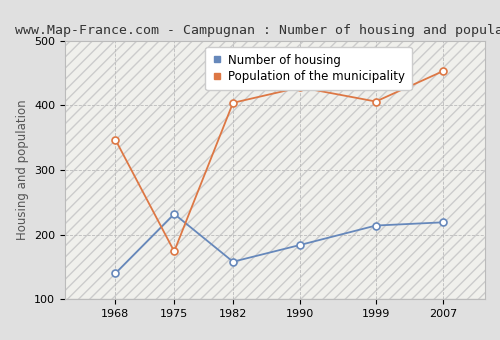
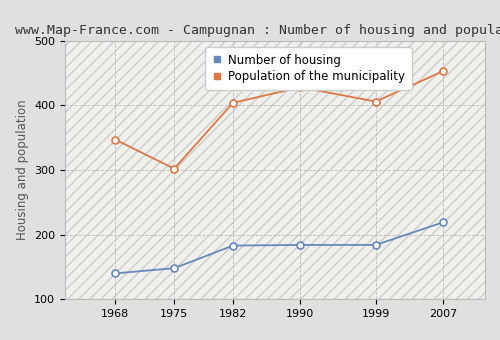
Number of housing/1975: 232 -> 148
Population of the municipality/1975: 174 -> 302
Number of housing/1982: 158 -> 183
Number of housing/1999: 214 -> 184
